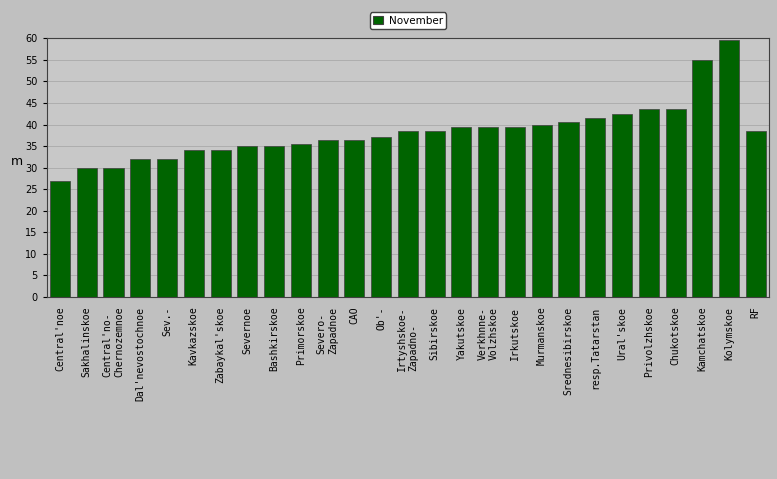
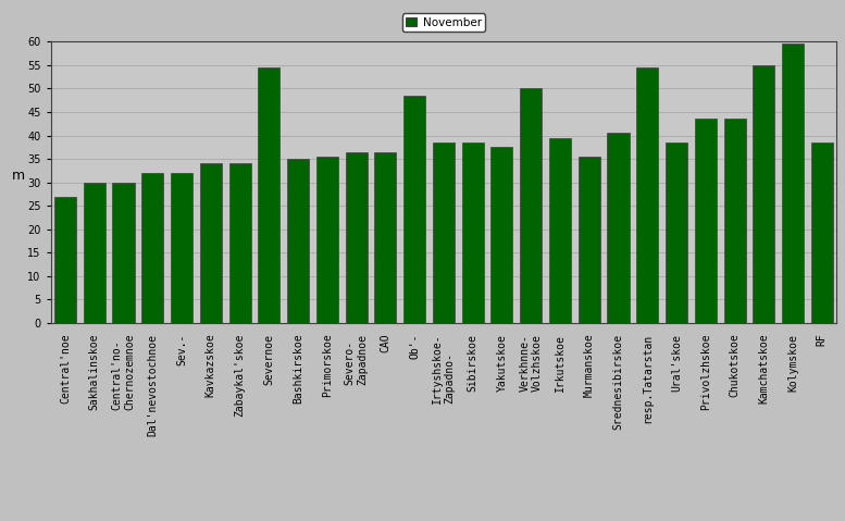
Severnoe: 35.0 -> 54.5
Ob'-: 37.0 -> 48.5
Yakutskoe: 39.5 -> 37.5
Verkhnne- Volzhskoe: 39.5 -> 50.0
Murmanskoe: 40.0 -> 35.5
resp.Tatarstan: 41.5 -> 54.5
Ural'skoe: 42.5 -> 38.5
